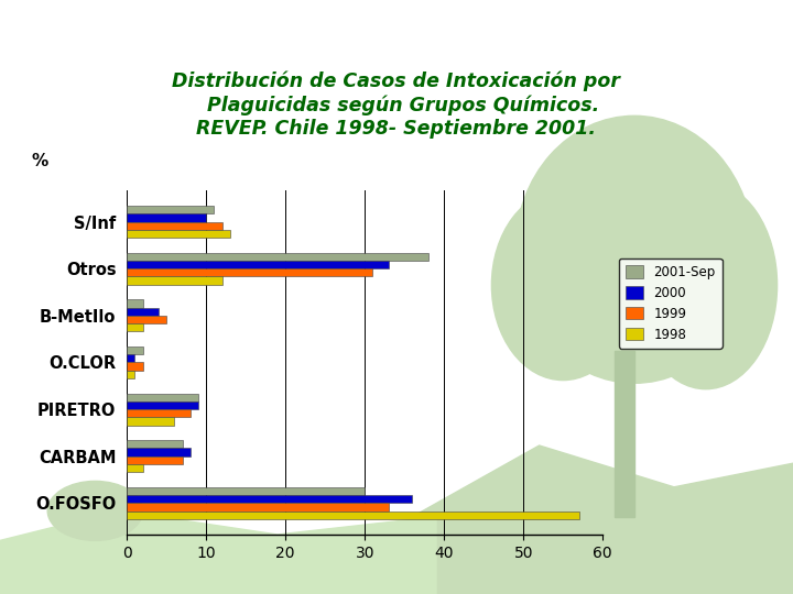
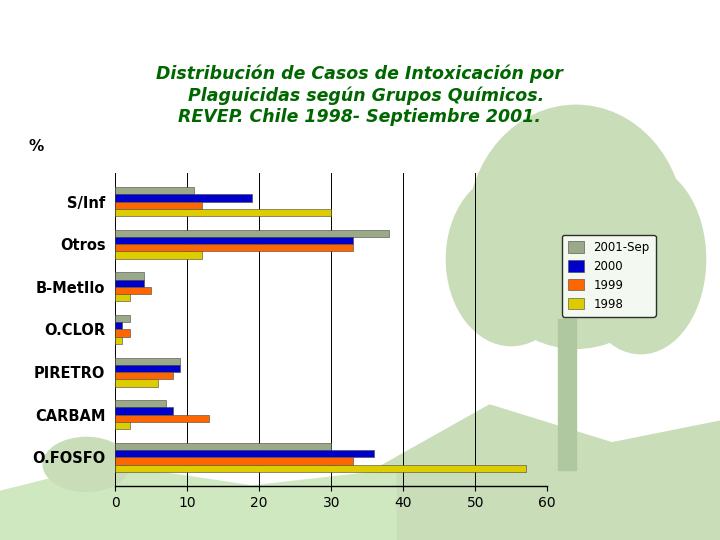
2000/S/Inf: 10 -> 19
1998/S/Inf: 13 -> 30
1999/Otros: 31 -> 33
2001-Sep/B-MetIlo: 2 -> 4
1999/CARBAM: 7 -> 13
